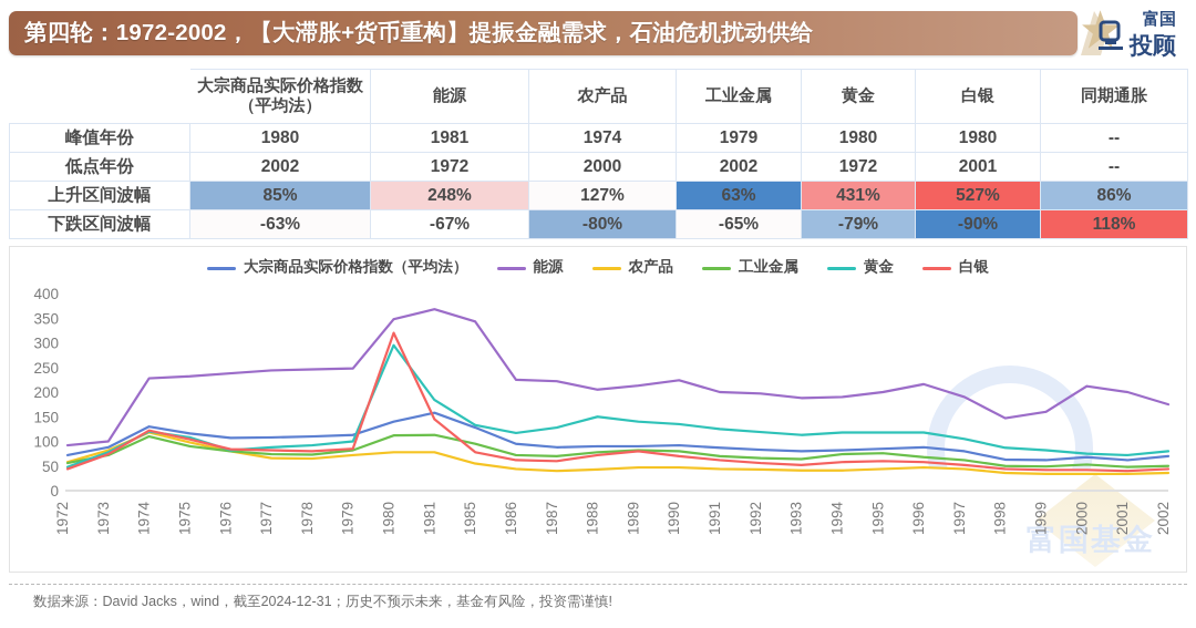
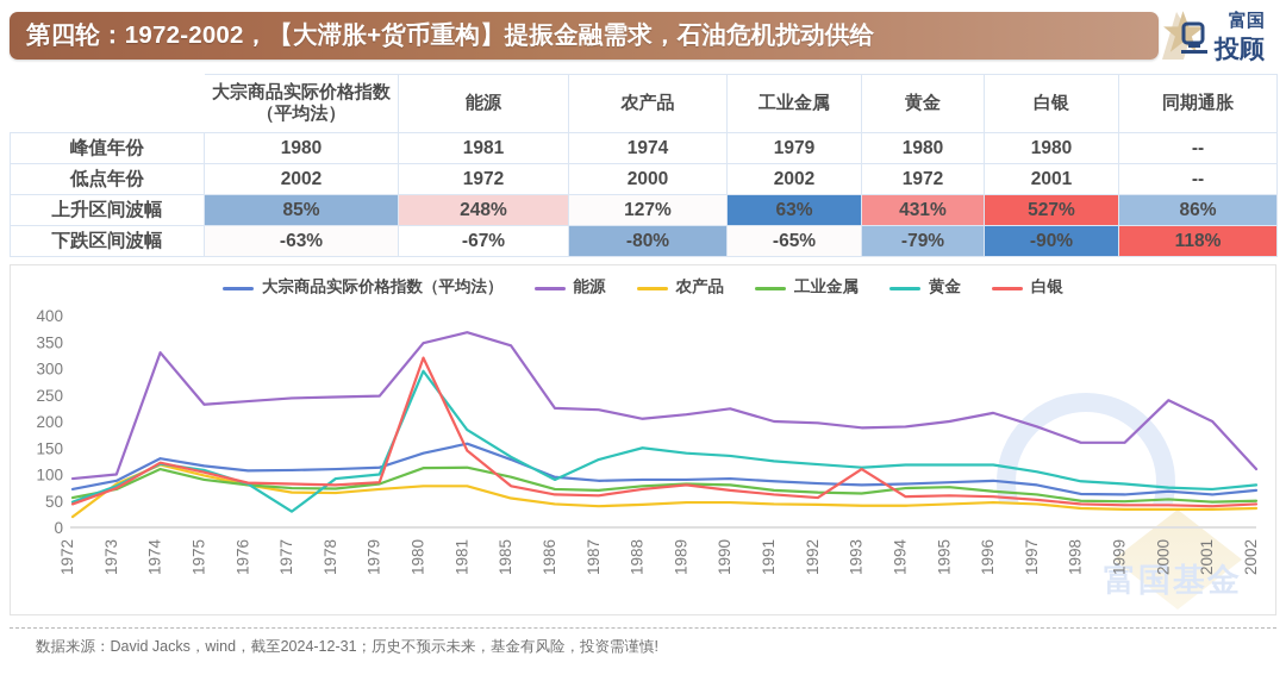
农产品/1972: 60 -> 20
能源/1974: 230 -> 330
黄金/1977: 90 -> 30
黄金/1986: 120 -> 90
白银/1993: 50 -> 110
能源/1998: 150 -> 160
能源/2000: 210 -> 240
能源/2002: 180 -> 110
